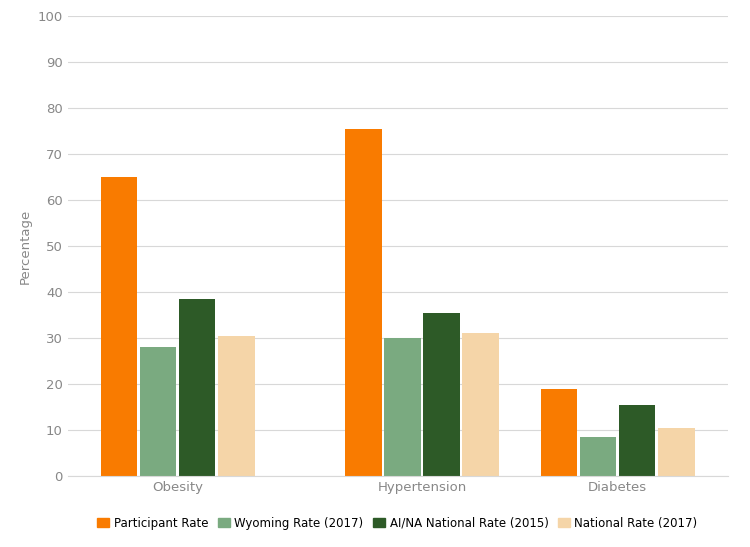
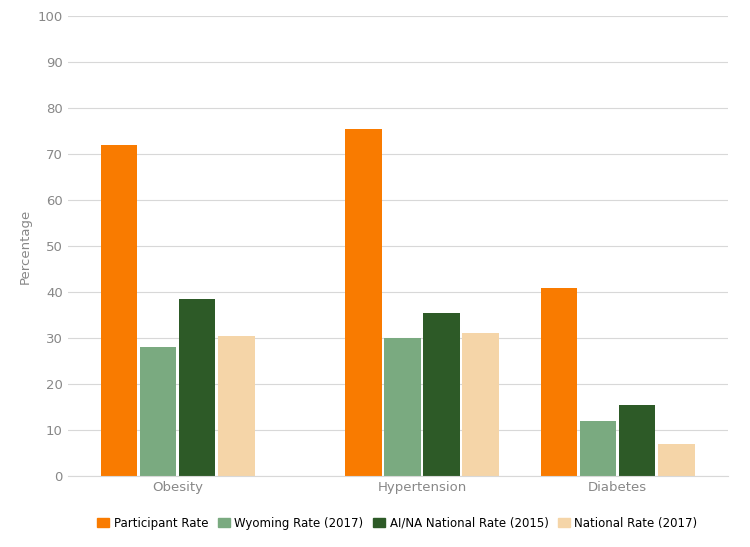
Participant Rate/Obesity: 65.0 -> 72.0
Participant Rate/Diabetes: 19.0 -> 41.0
Wyoming Rate (2017)/Diabetes: 8.5 -> 12.0
National Rate (2017)/Diabetes: 10.5 -> 7.0
